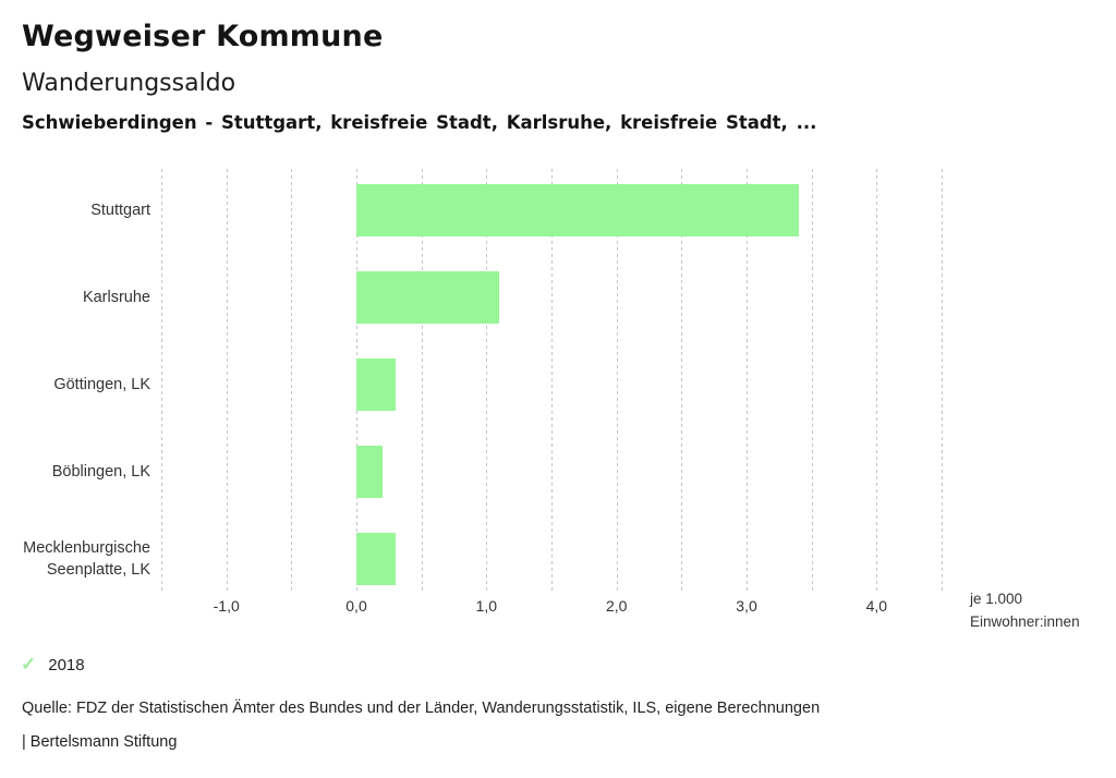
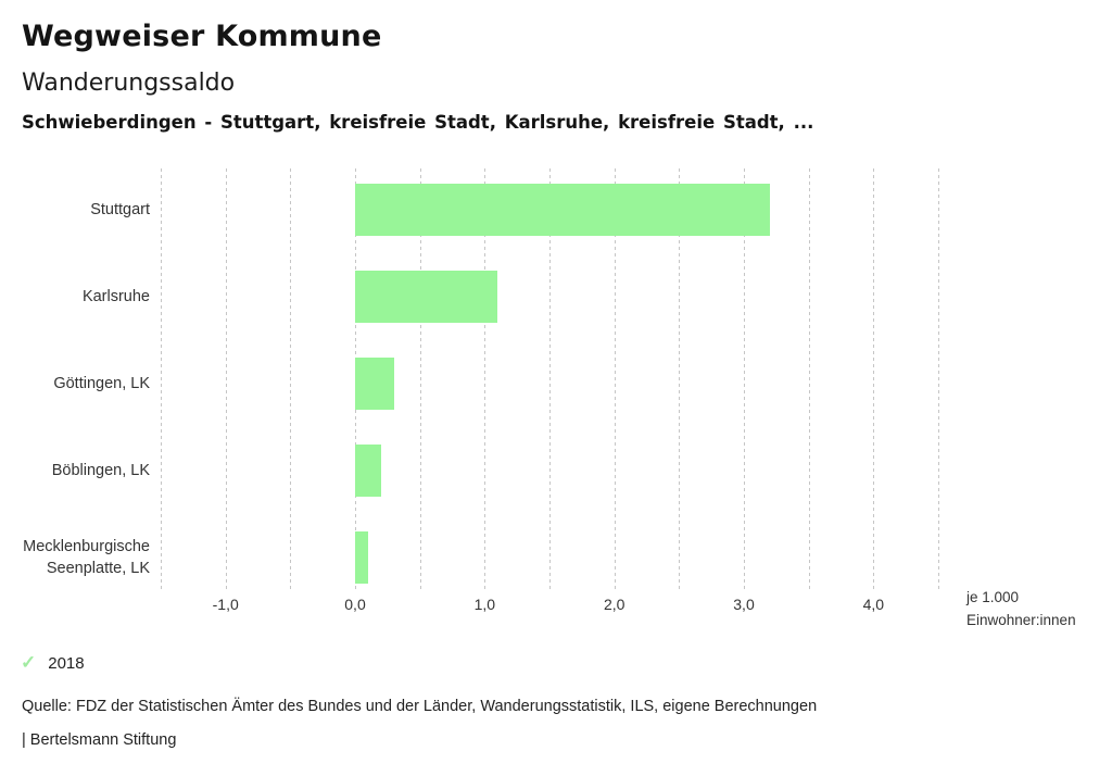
Stuttgart: 3,4 -> 3,2
Mecklenburgische Seenplatte, LK: 0,3 -> 0,1
